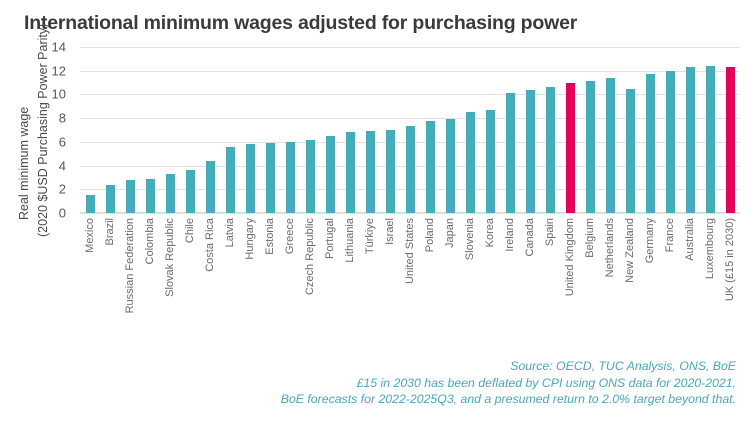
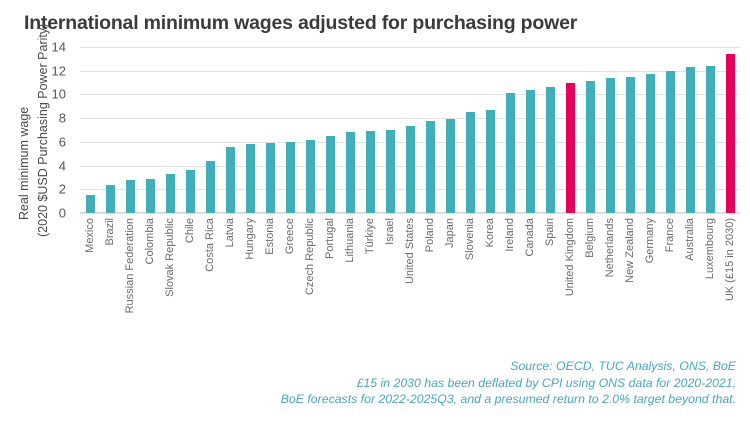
New Zealand: 10.5 -> 11.5
UK (£15 in 2030): 12.3 -> 13.4
